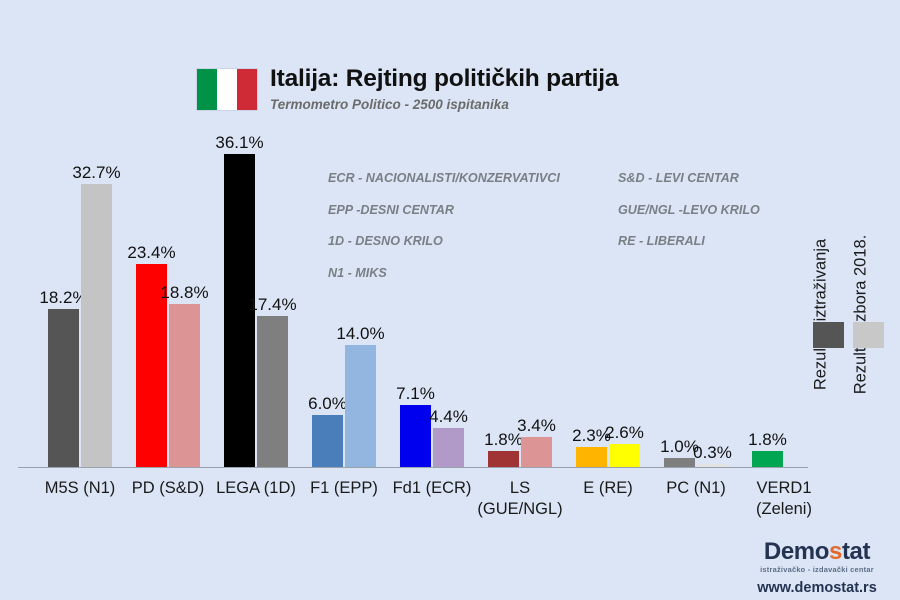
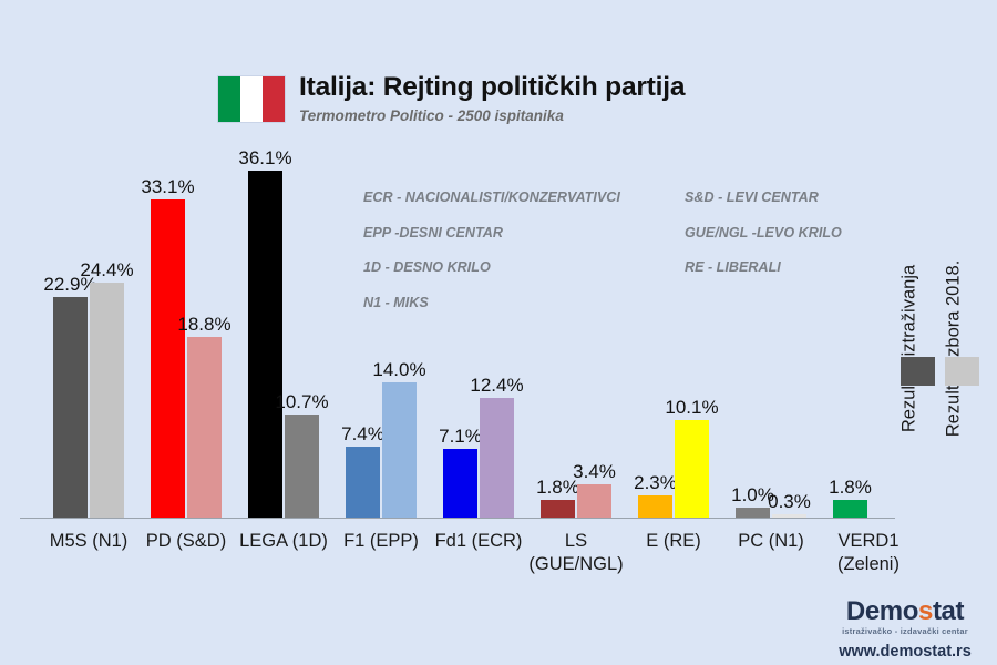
Rezultati iztraživanja/M5S (N1): 18.2% -> 22.9%
Rezultati izbora 2018./M5S (N1): 32.7% -> 24.4%
Rezultati iztraživanja/PD (S&D): 23.4% -> 33.1%
Rezultati izbora 2018./LEGA (1D): 17.4% -> 10.7%
Rezultati iztraživanja/F1 (EPP): 6.0% -> 7.4%
Rezultati izbora 2018./Fd1 (ECR): 4.4% -> 12.4%
Rezultati izbora 2018./E (RE): 2.6% -> 10.1%
